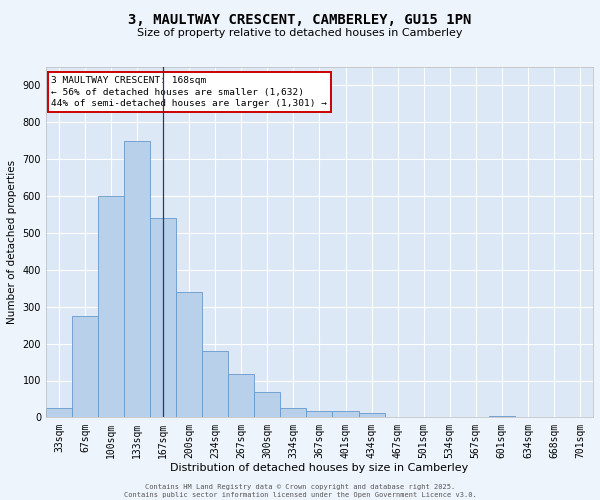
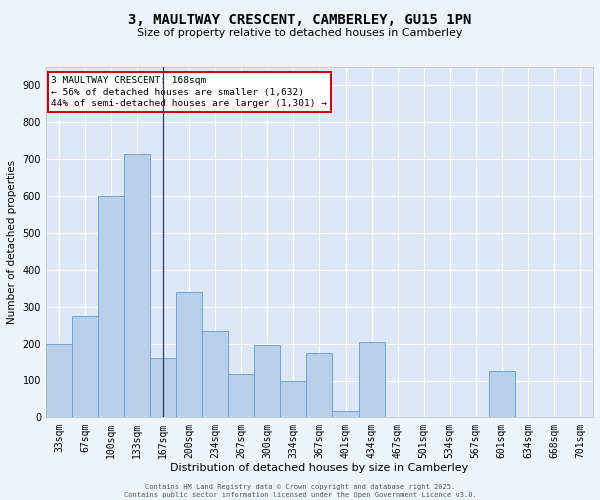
33sqm: 25 -> 200
133sqm: 750 -> 715
167sqm: 540 -> 160
234sqm: 180 -> 235
300sqm: 68 -> 195
334sqm: 25 -> 100
367sqm: 18 -> 175
434sqm: 13 -> 205
601sqm: 5 -> 125
